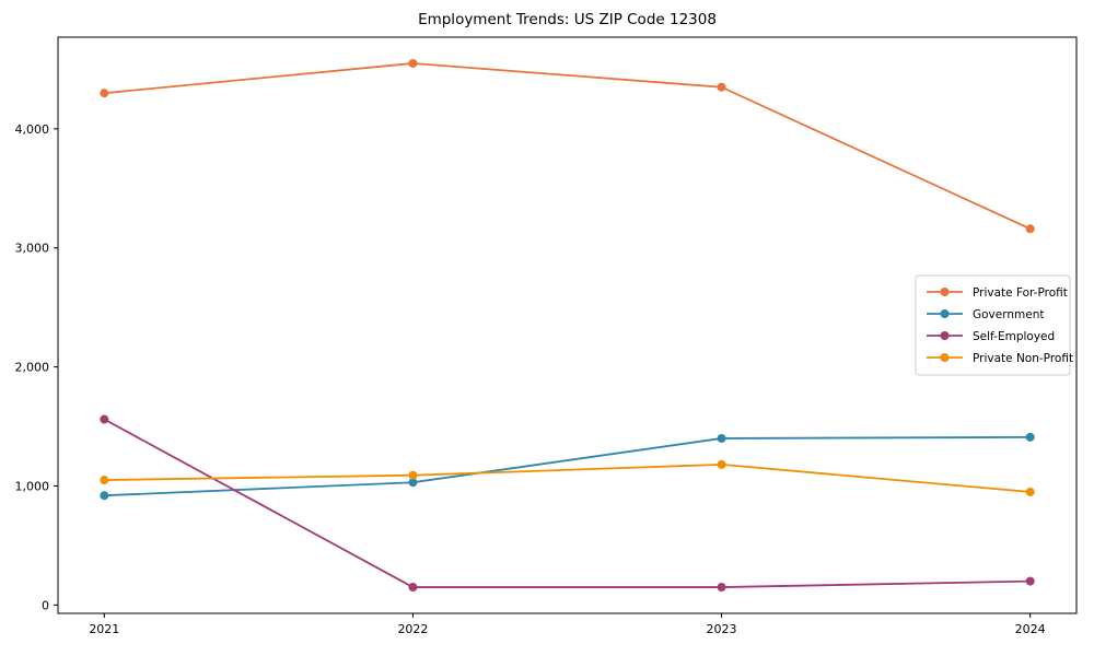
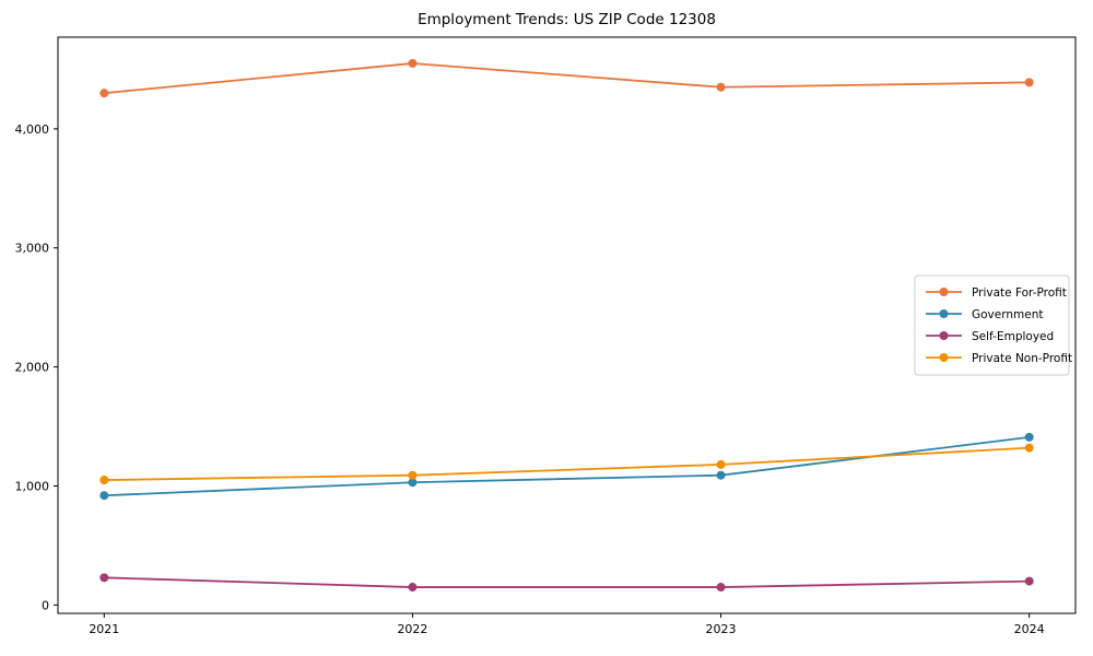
Self-Employed/2021: 1560 -> 230
Government/2023: 1400 -> 1090
Private For-Profit/2024: 3160 -> 4390
Private Non-Profit/2024: 950 -> 1320
